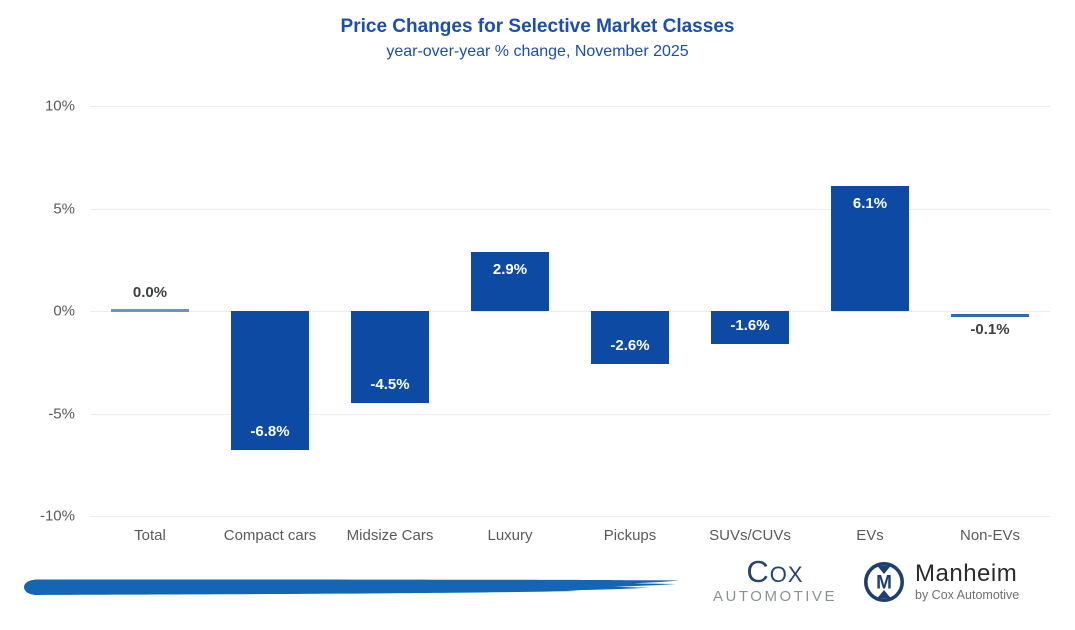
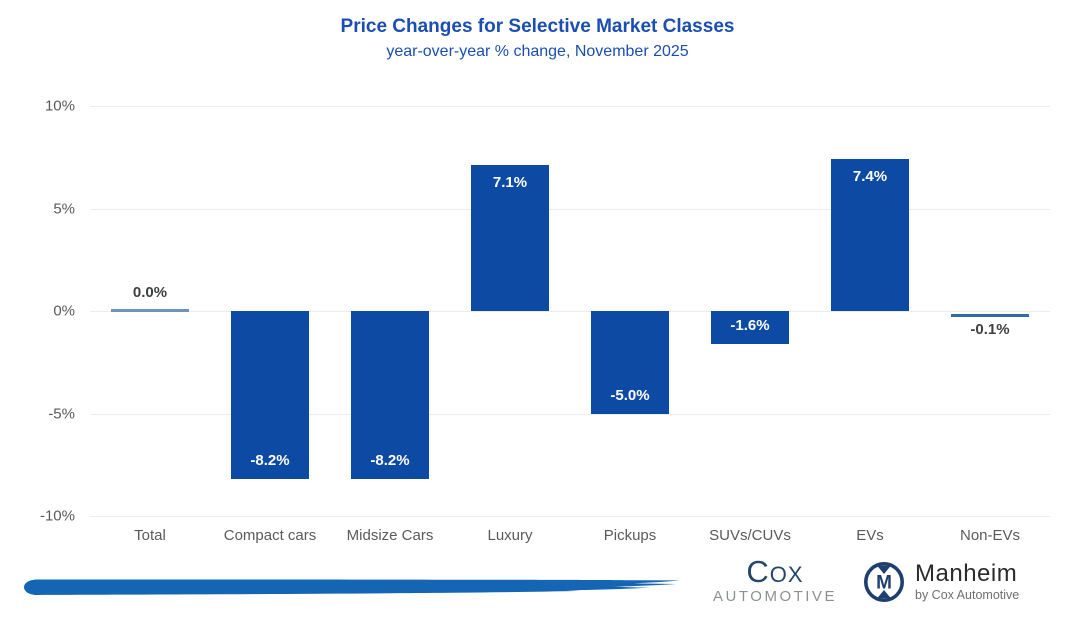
Compact cars: -6.8% -> -8.2%
Midsize Cars: -4.5% -> -8.2%
Luxury: 2.9% -> 7.1%
Pickups: -2.6% -> -5.0%
EVs: 6.1% -> 7.4%
